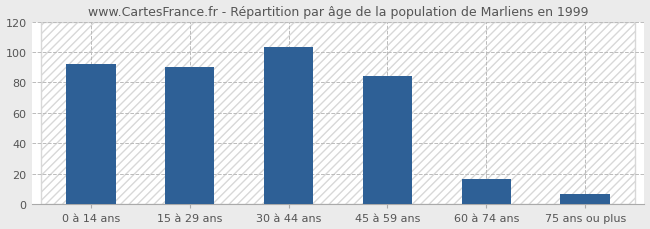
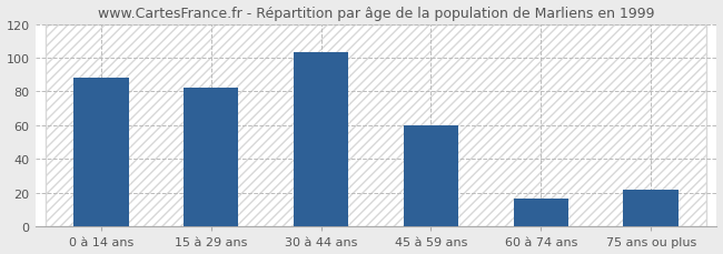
0 à 14 ans: 92 -> 88
15 à 29 ans: 90 -> 82
45 à 59 ans: 84 -> 60
75 ans ou plus: 7 -> 22
